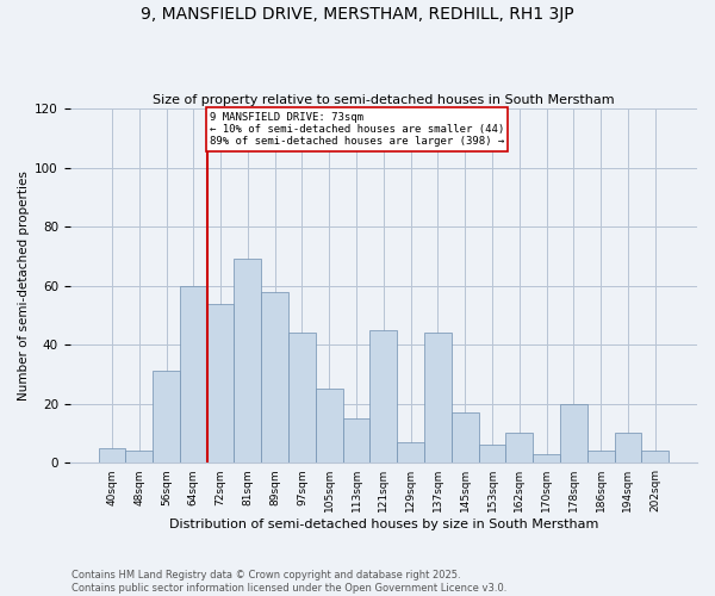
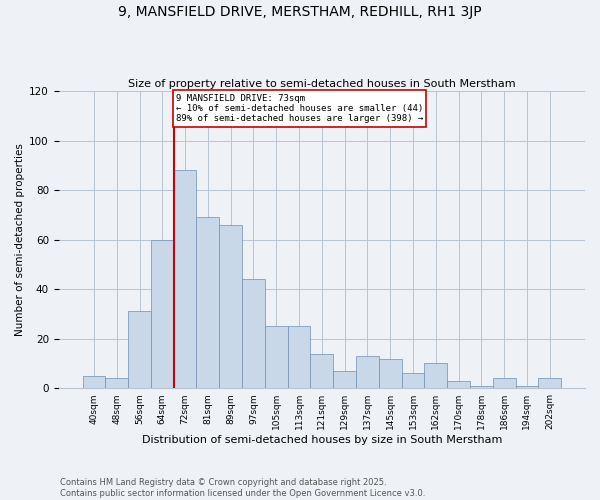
72sqm: 54 -> 88
89sqm: 58 -> 66
113sqm: 15 -> 25
121sqm: 45 -> 14
137sqm: 44 -> 13
145sqm: 17 -> 12
178sqm: 20 -> 1
194sqm: 10 -> 1
